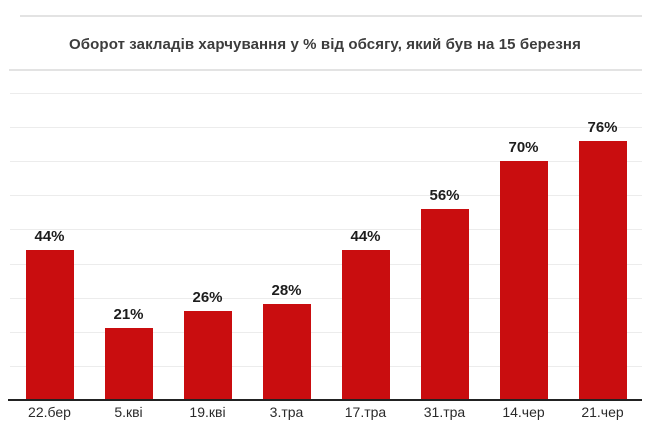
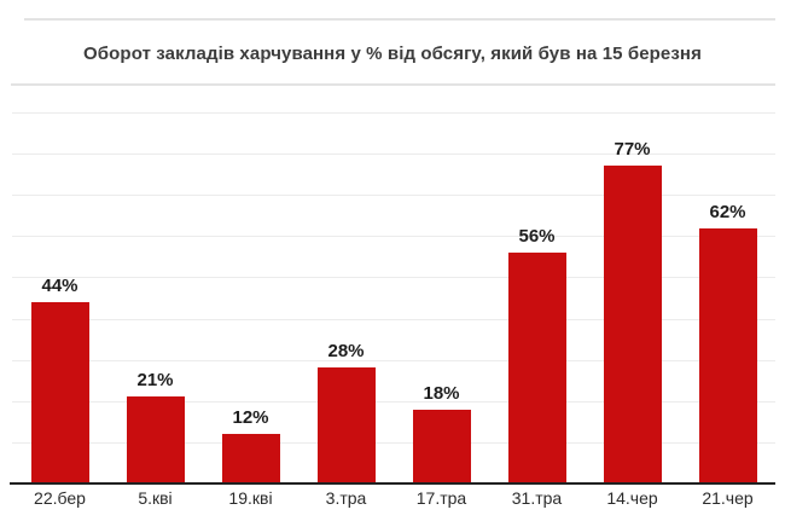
19.кві: 26% -> 12%
17.тра: 44% -> 18%
14.чер: 70% -> 77%
21.чер: 76% -> 62%
